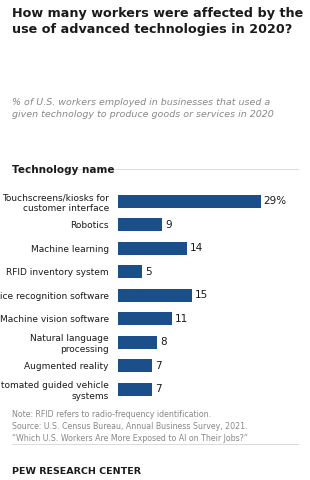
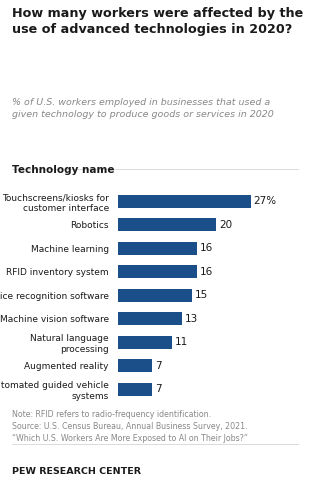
Touchscreens/kiosks for customer interface: 29% -> 27%
Robotics: 9 -> 20
Machine learning: 14 -> 16
RFID inventory system: 5 -> 16
Machine vision software: 11 -> 13
Natural language processing: 8 -> 11
